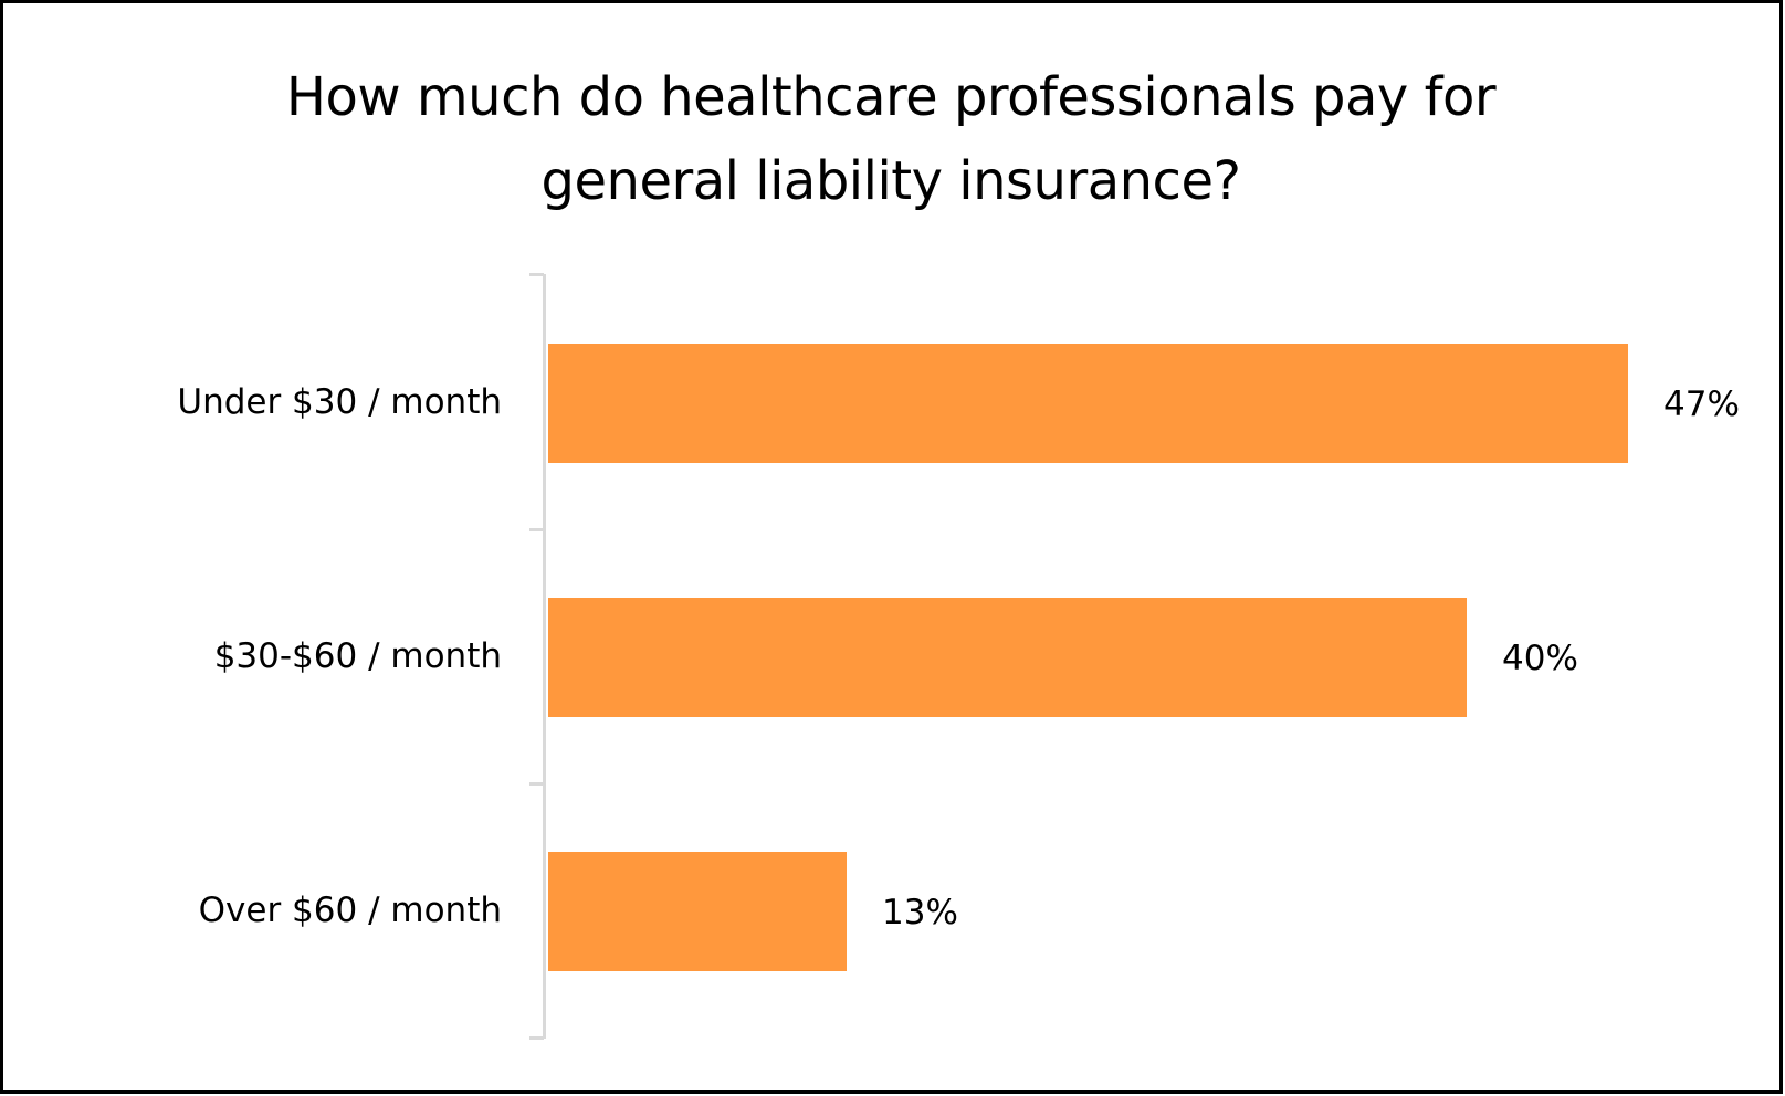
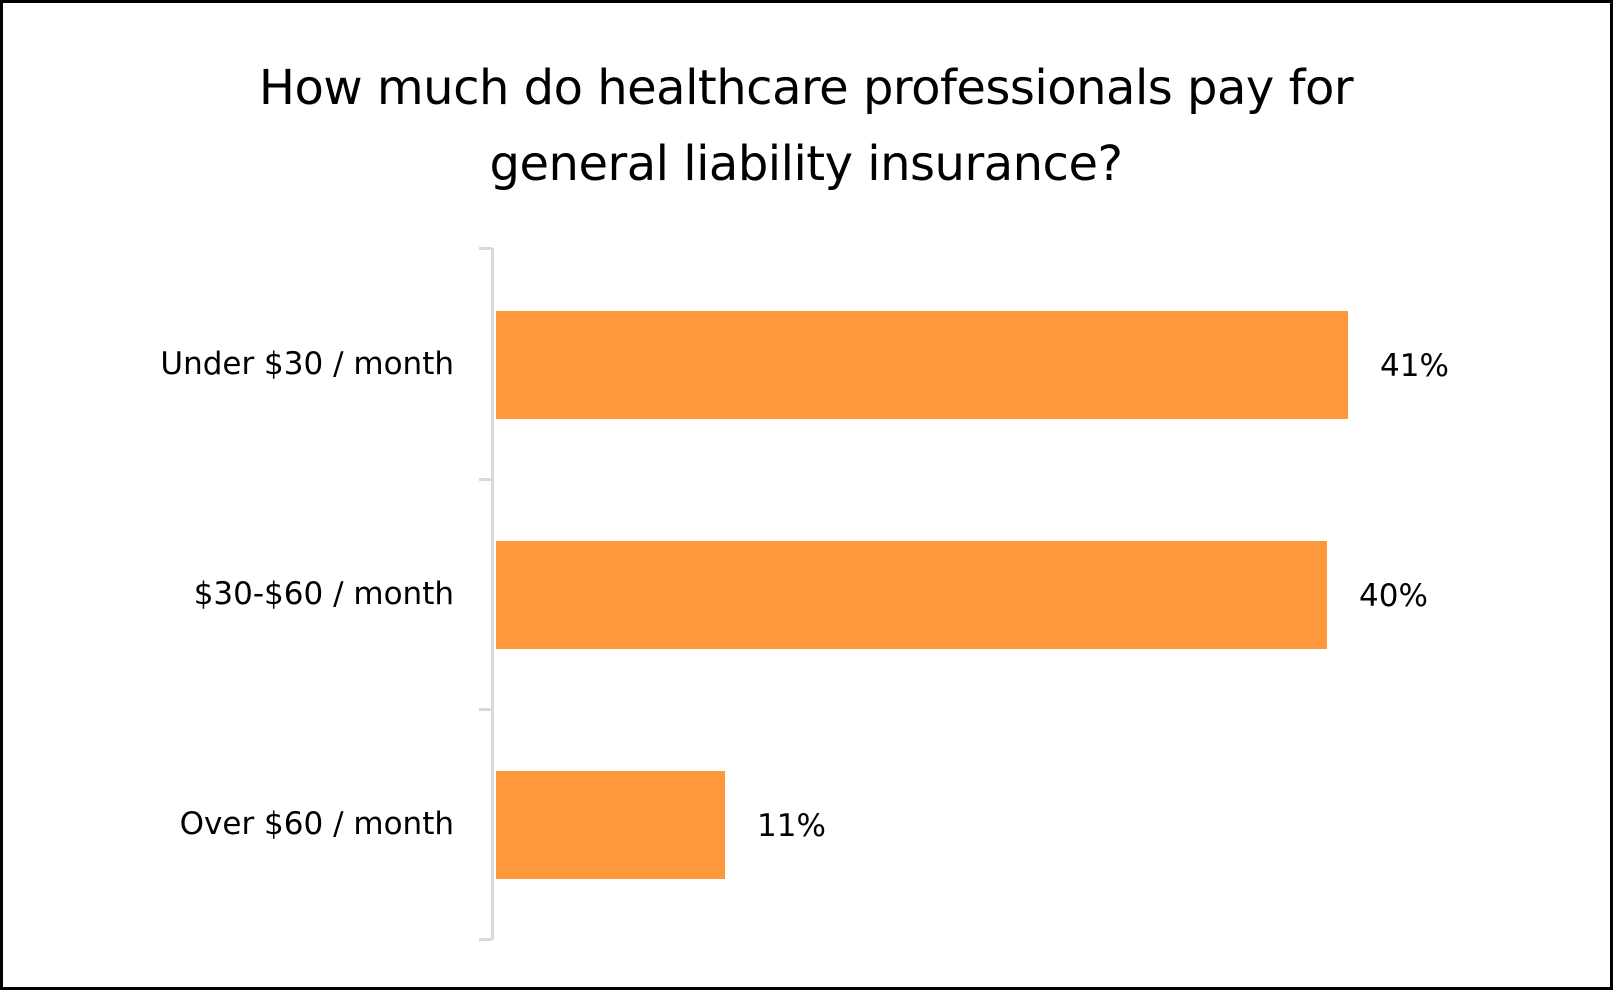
Under $30 / month: 47% -> 41%
Over $60 / month: 13% -> 11%
